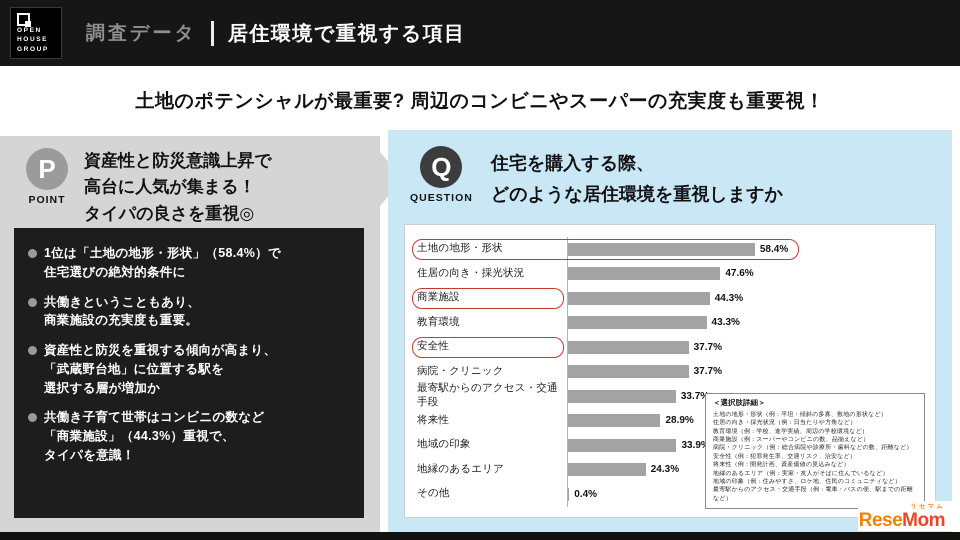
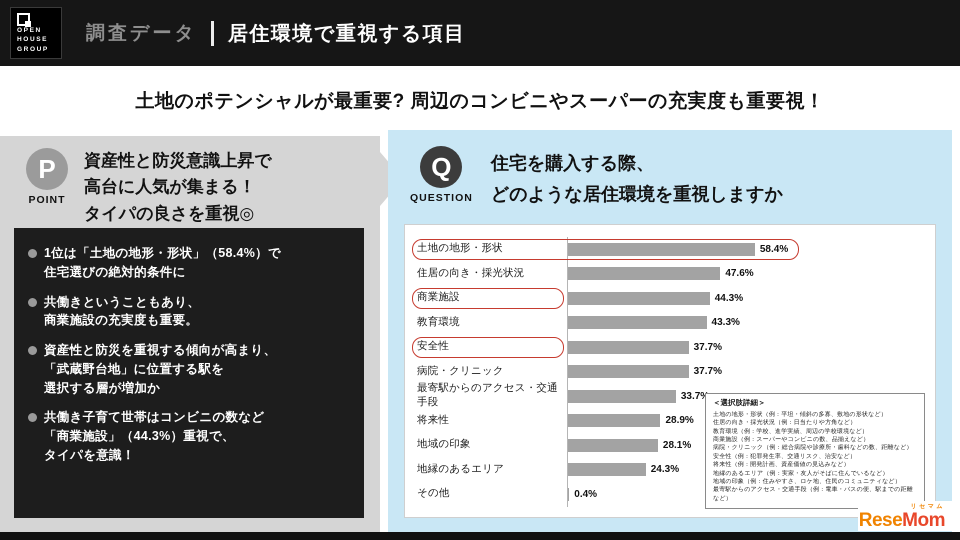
地域の印象: 33.9% -> 28.1%
